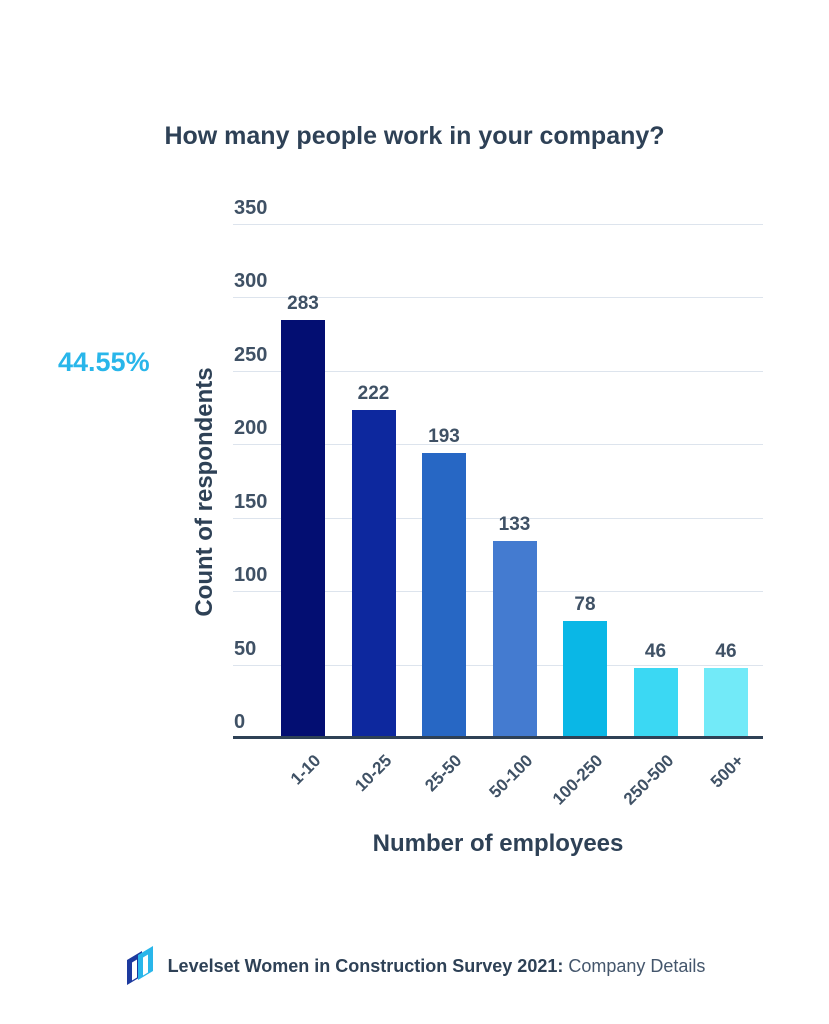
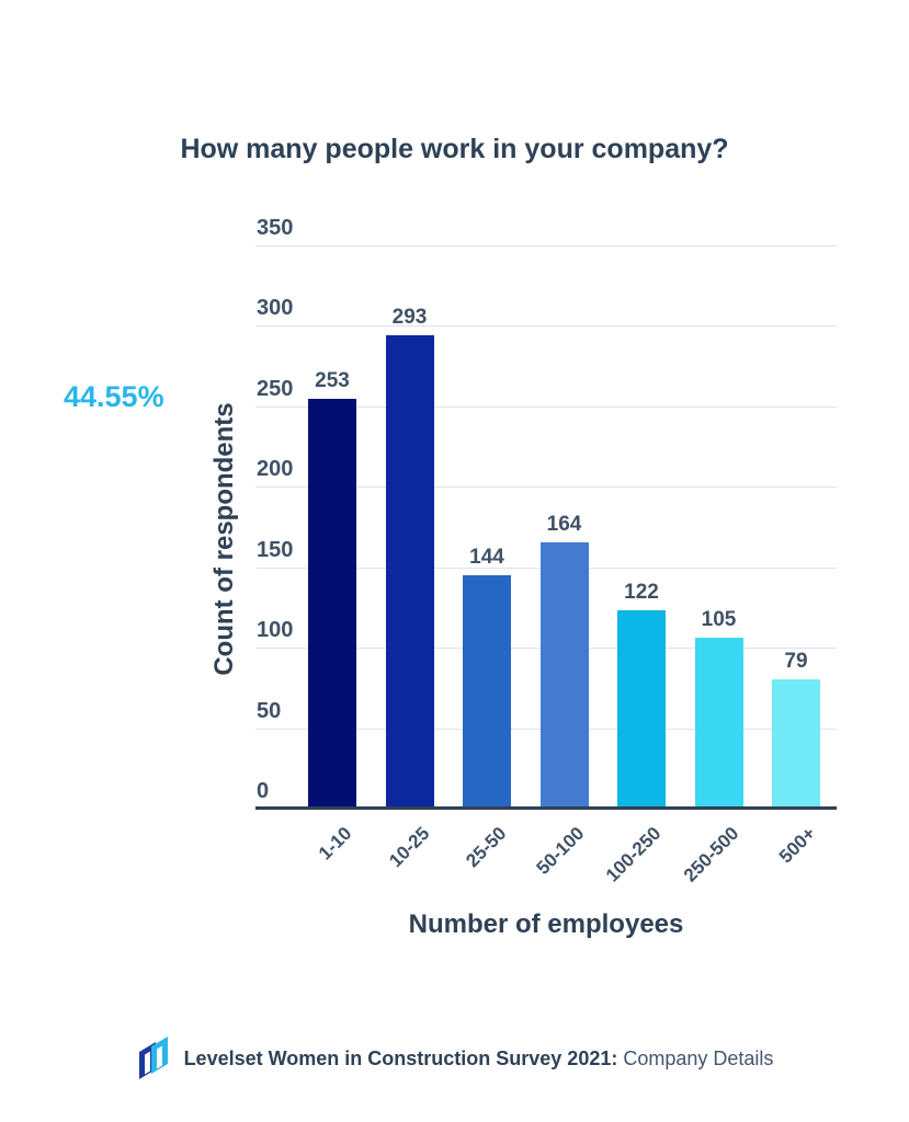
1-10: 283 -> 253
10-25: 222 -> 293
25-50: 193 -> 144
50-100: 133 -> 164
100-250: 78 -> 122
250-500: 46 -> 105
500+: 46 -> 79
